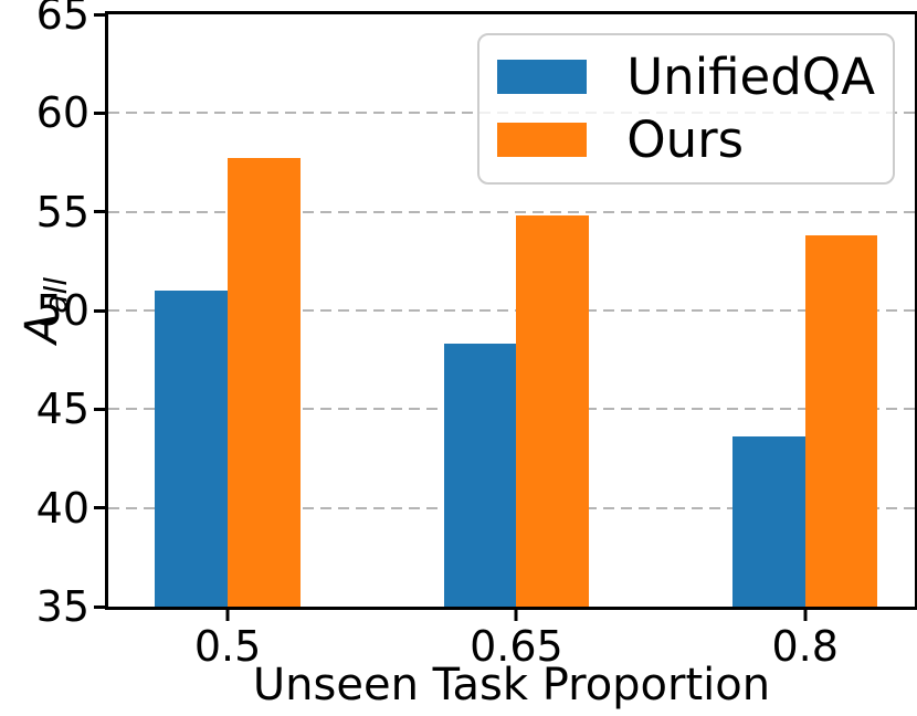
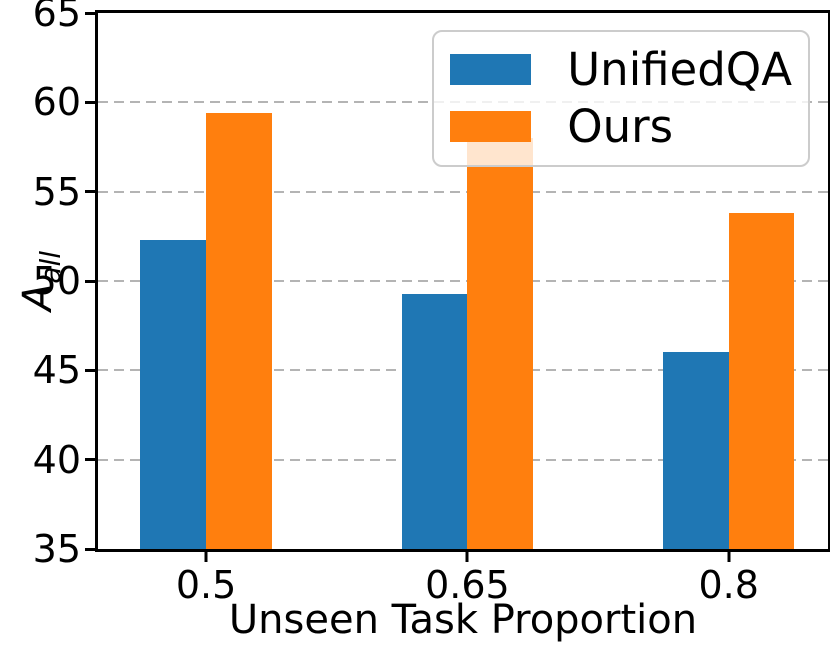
UnifiedQA/0.5: 51.0 -> 52.3
Ours/0.5: 57.7 -> 59.4
UnifiedQA/0.65: 48.3 -> 49.3
Ours/0.65: 54.8 -> 58.0
UnifiedQA/0.8: 43.6 -> 46.0
